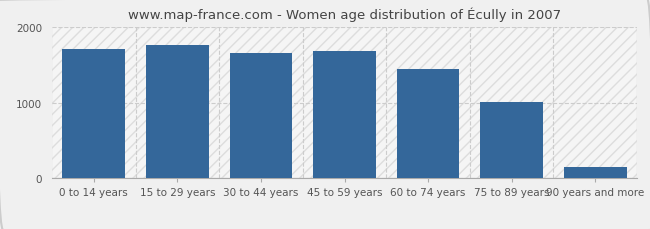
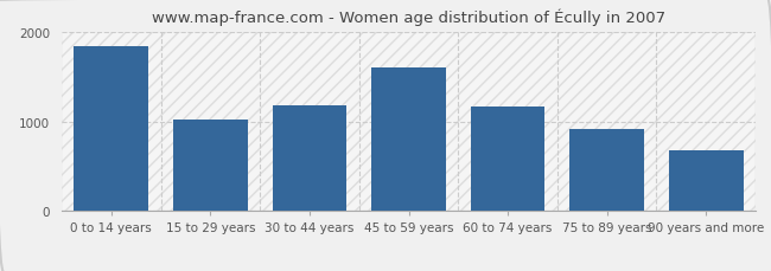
0 to 14 years: 1700 -> 1840
15 to 29 years: 1760 -> 1020
30 to 44 years: 1650 -> 1180
45 to 59 years: 1680 -> 1600
60 to 74 years: 1450 -> 1160
75 to 89 years: 1000 -> 920
90 years and more: 150 -> 680
